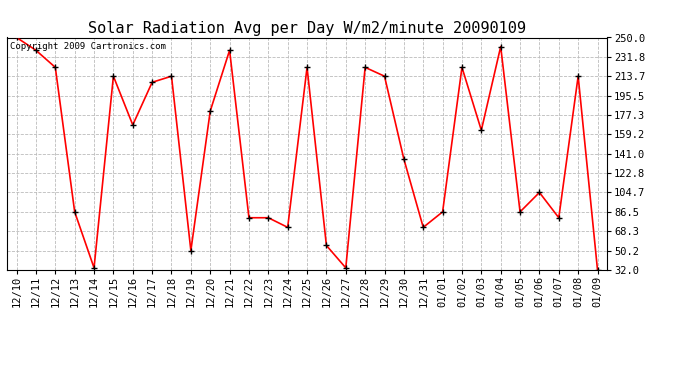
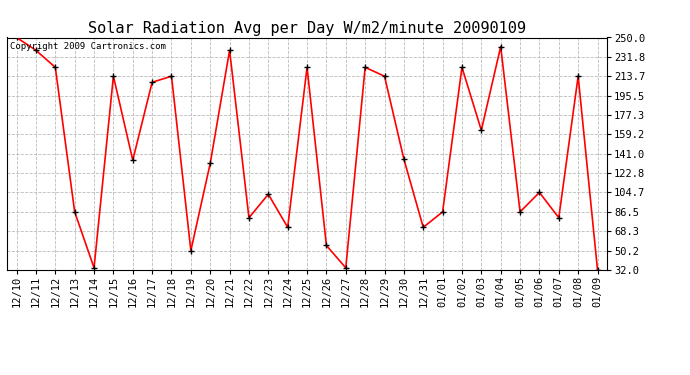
12/16: 168 -> 135
12/20: 181 -> 132
12/23: 81 -> 103
